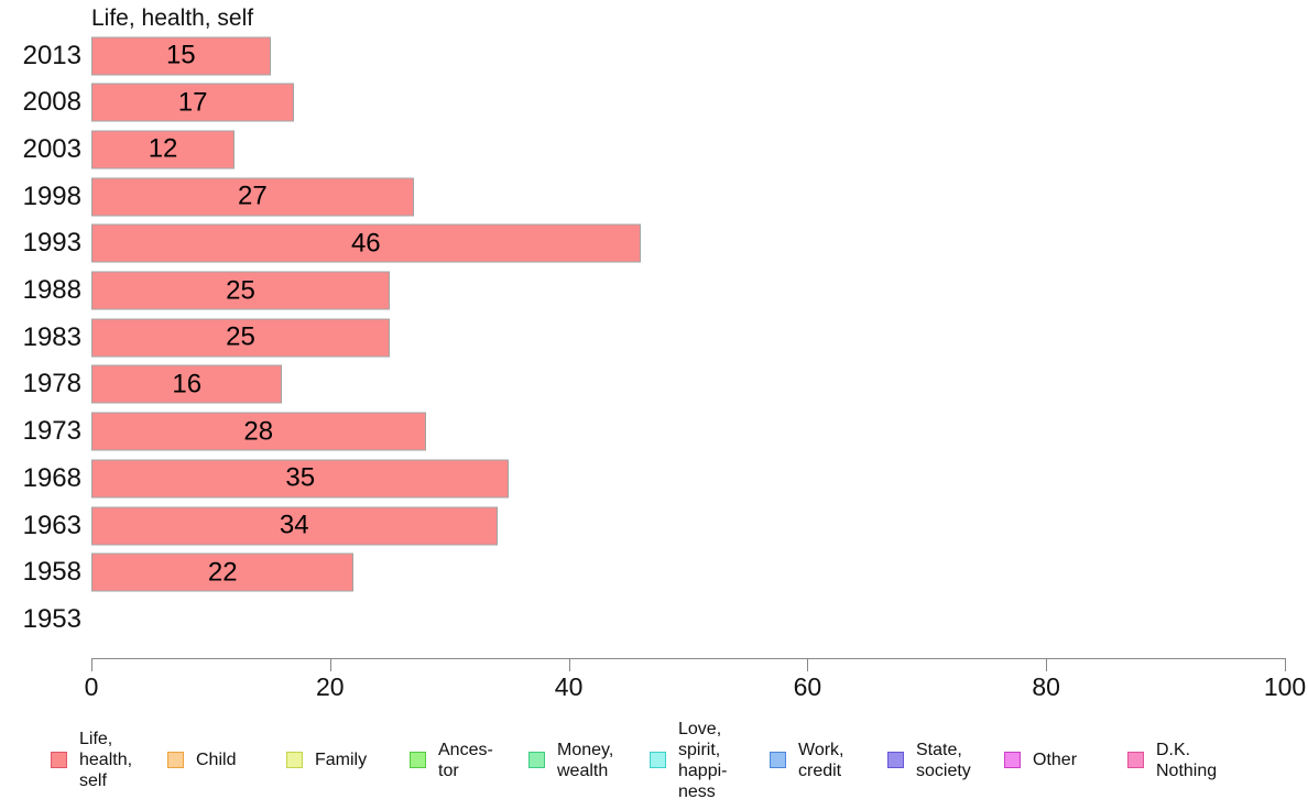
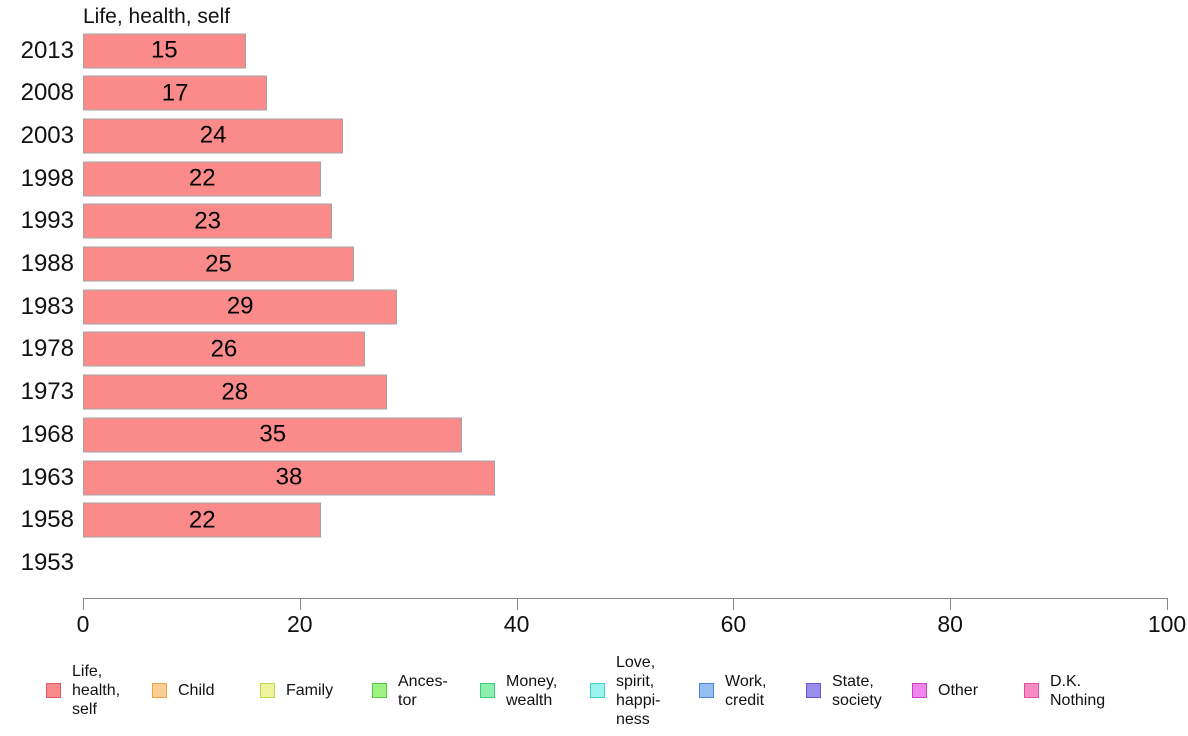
2003: 12 -> 24
1998: 27 -> 22
1993: 46 -> 23
1983: 25 -> 29
1978: 16 -> 26
1963: 34 -> 38
